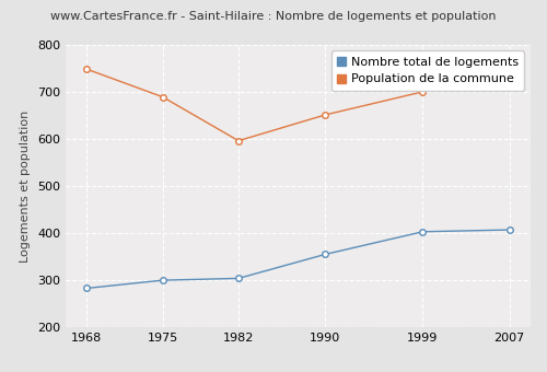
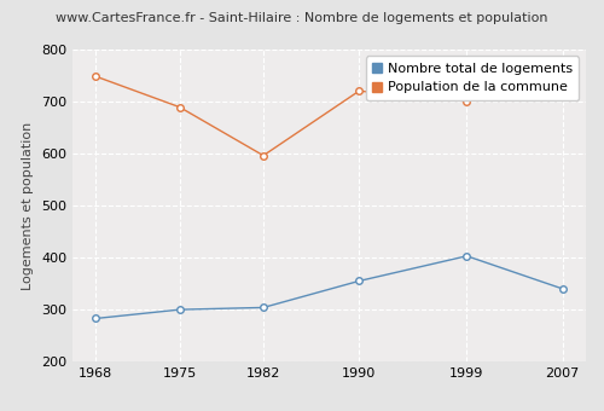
Population de la commune/1990: 651 -> 720
Nombre total de logements/2007: 407 -> 340
